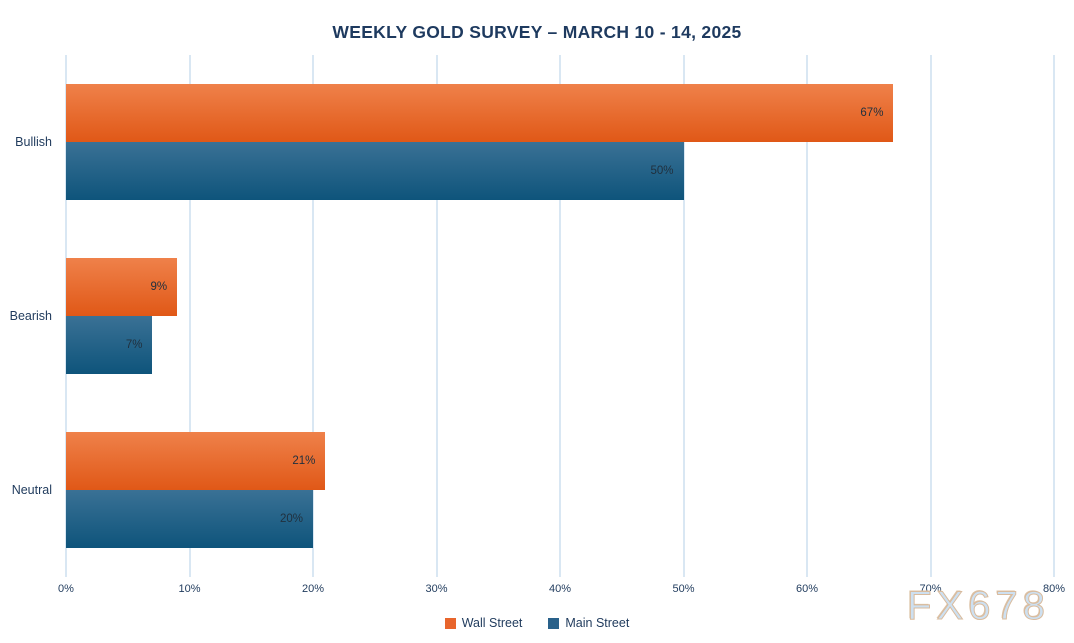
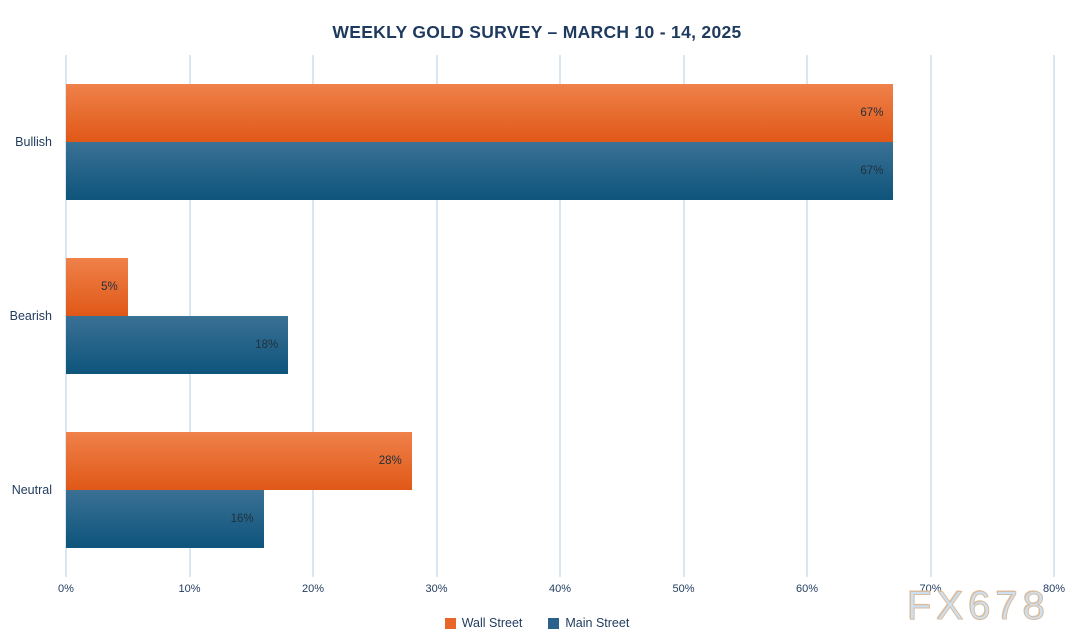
Main Street/Bullish: 50% -> 67%
Wall Street/Bearish: 9% -> 5%
Main Street/Bearish: 7% -> 18%
Wall Street/Neutral: 21% -> 28%
Main Street/Neutral: 20% -> 16%
